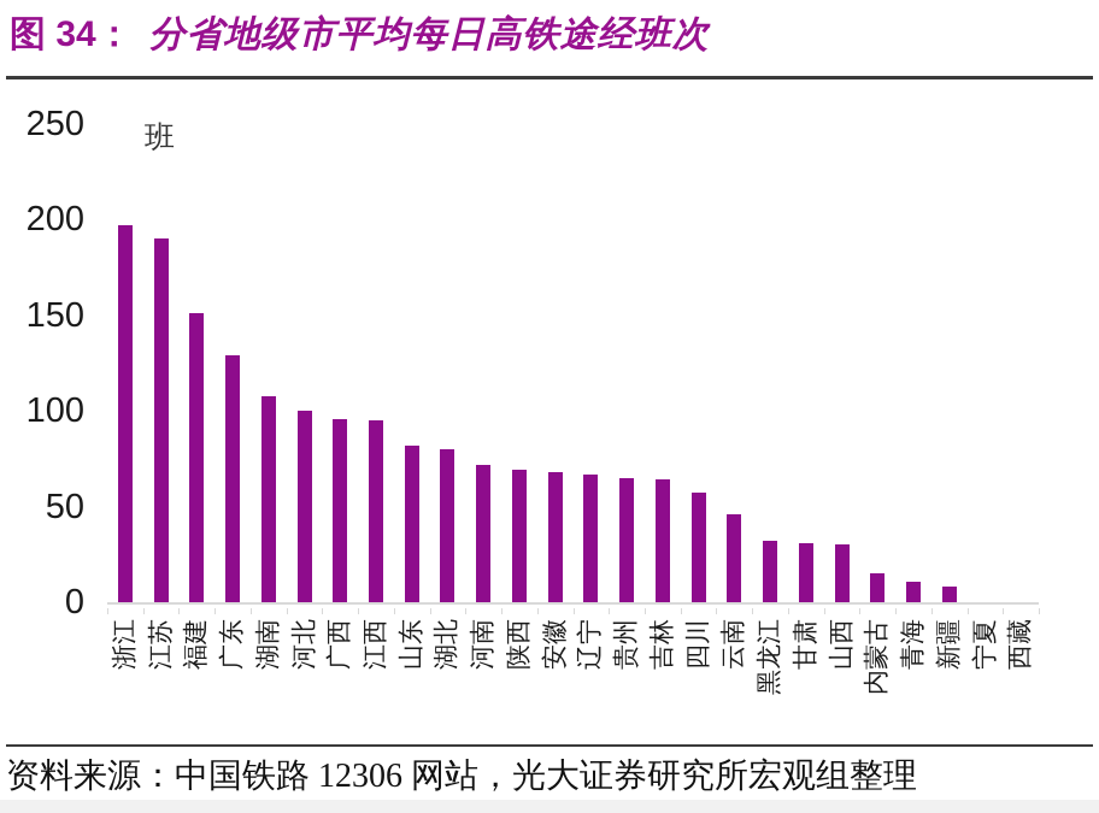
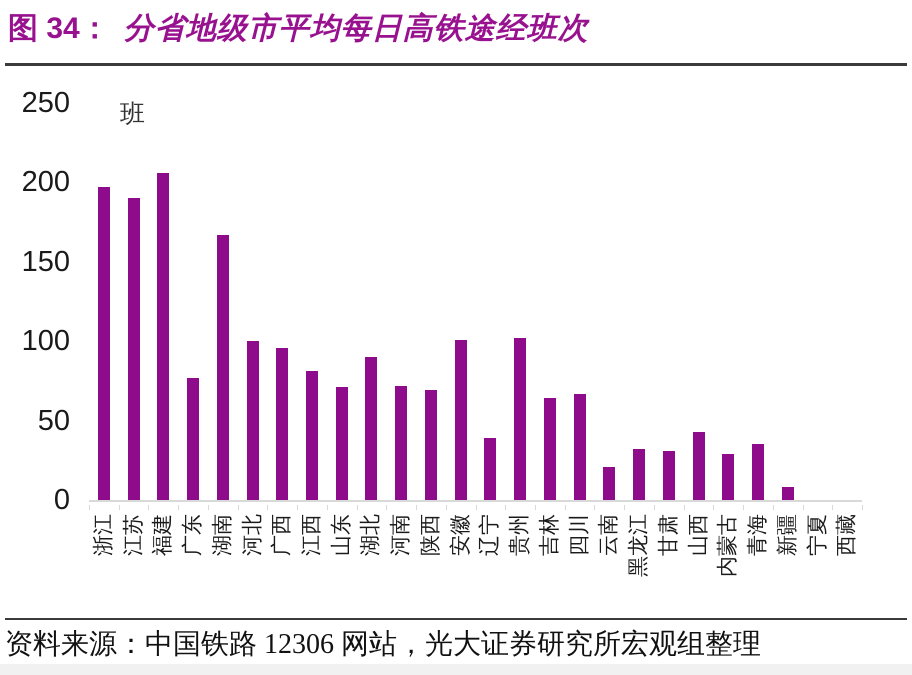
福建: 151 -> 206
广东: 129 -> 77
湖南: 108 -> 167
江西: 95 -> 81
山东: 82 -> 71
湖北: 80 -> 90
安徽: 68 -> 101
辽宁: 67 -> 39
贵州: 65 -> 102
四川: 57 -> 67
云南: 46 -> 21
山西: 30 -> 43
内蒙古: 15 -> 29
青海: 11 -> 35
